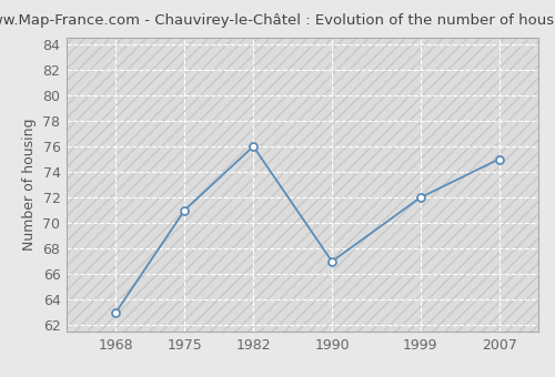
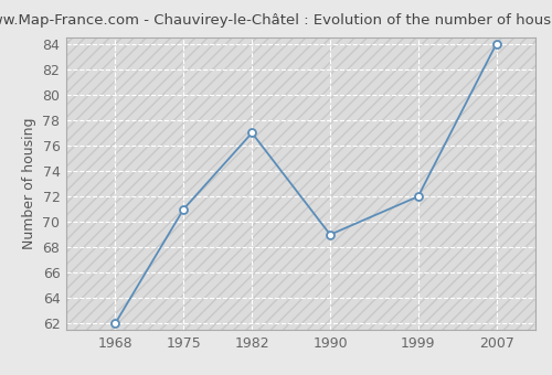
1968: 63 -> 62
1982: 76 -> 77
1990: 67 -> 69
2007: 75 -> 84
